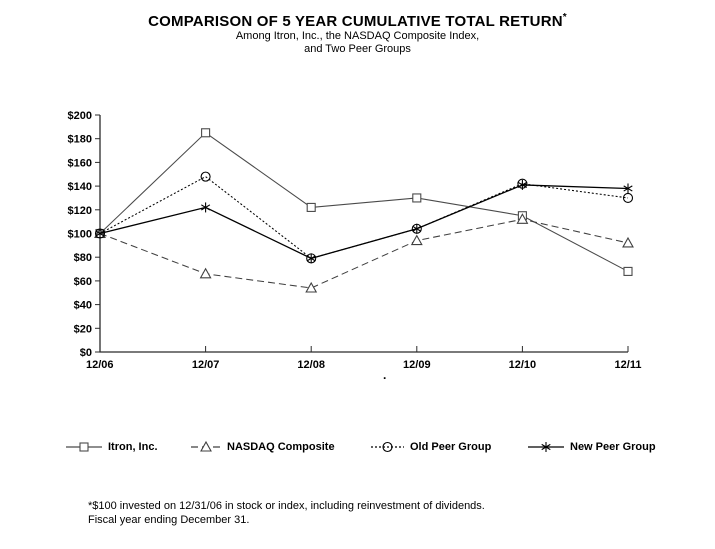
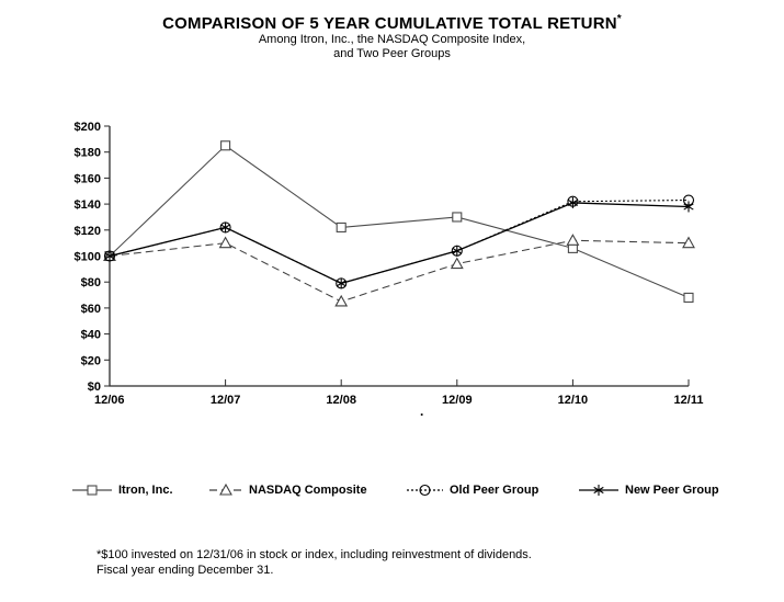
NASDAQ Composite/12/07: $66 -> $110
Old Peer Group/12/07: $148 -> $122
NASDAQ Composite/12/08: $54 -> $65
Itron, Inc./12/10: $115 -> $106
NASDAQ Composite/12/11: $92 -> $110
Old Peer Group/12/11: $130 -> $143
